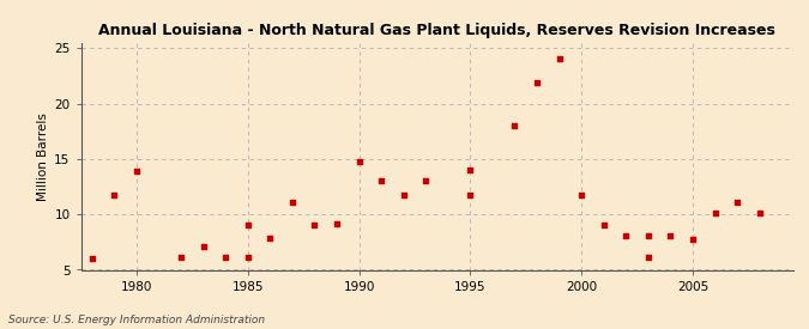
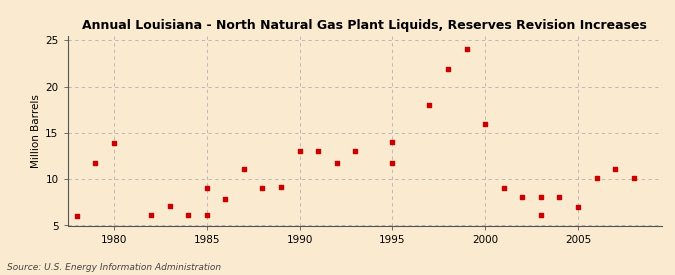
1990: 14.8 -> 13.1
2000: 11.8 -> 16.0
2005: 7.8 -> 7.0
